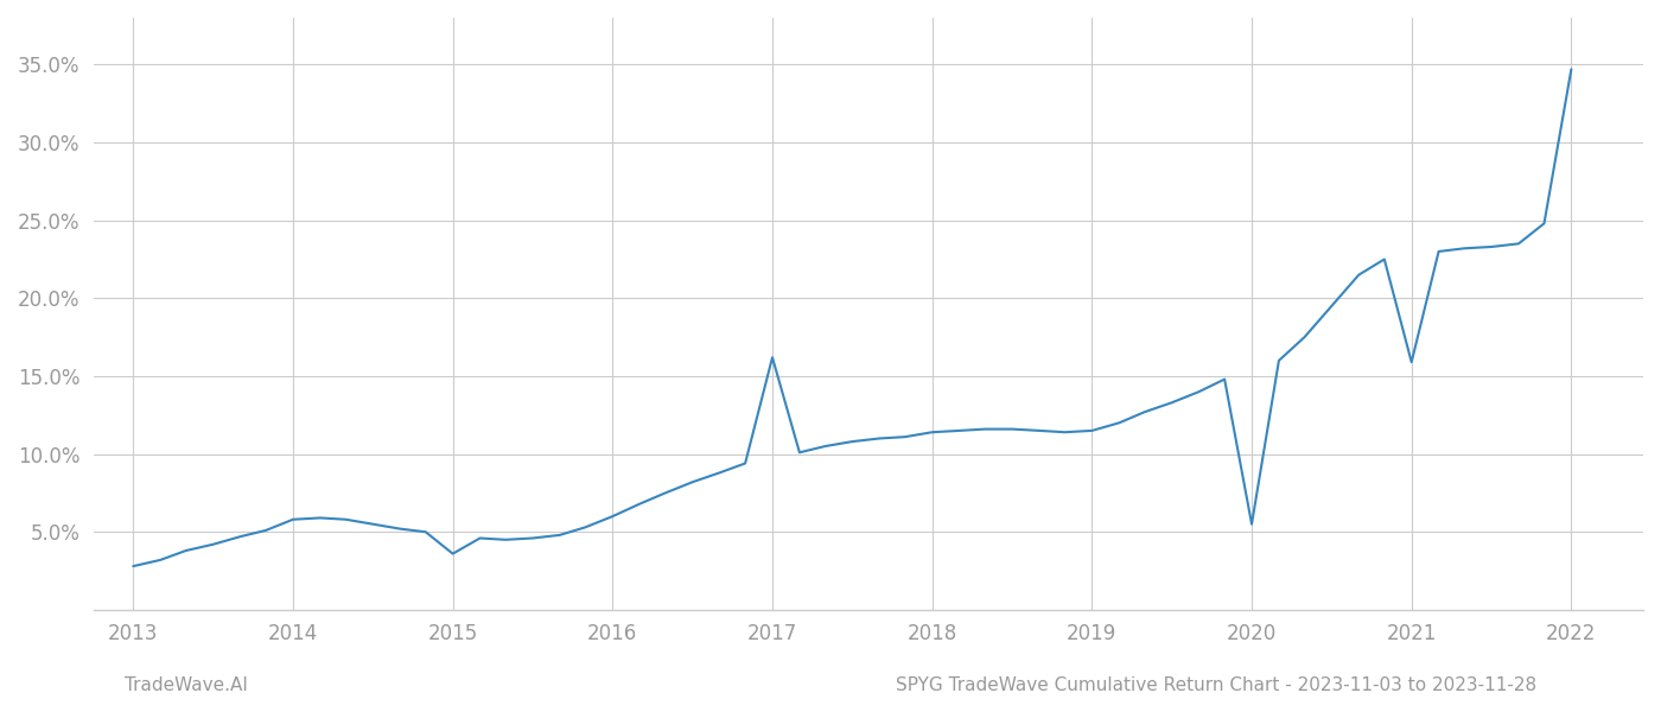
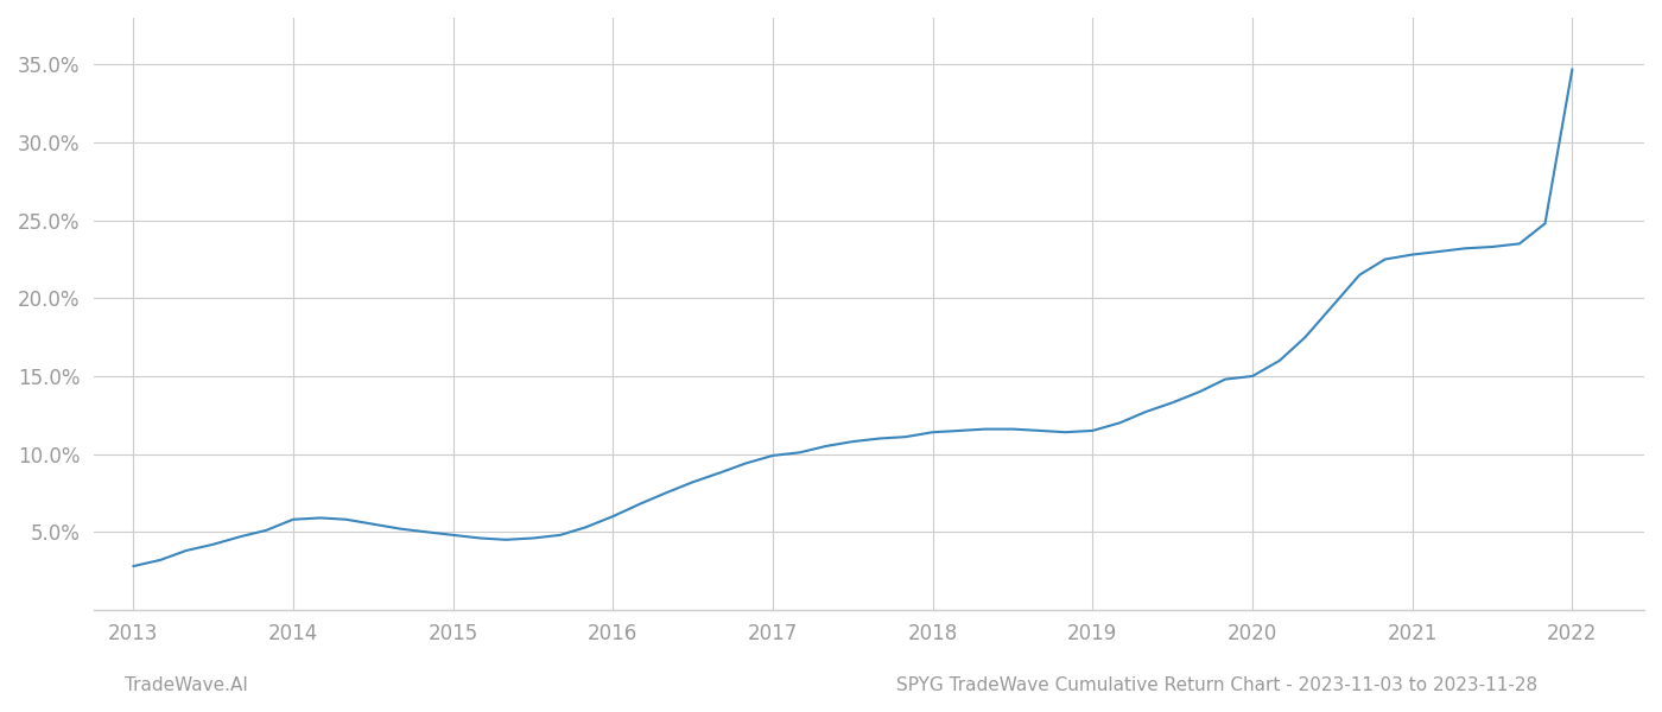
2015: 3.6% -> 4.8%
2017: 16.2% -> 9.9%
2020: 5.5% -> 15.0%
2021: 15.9% -> 22.8%
